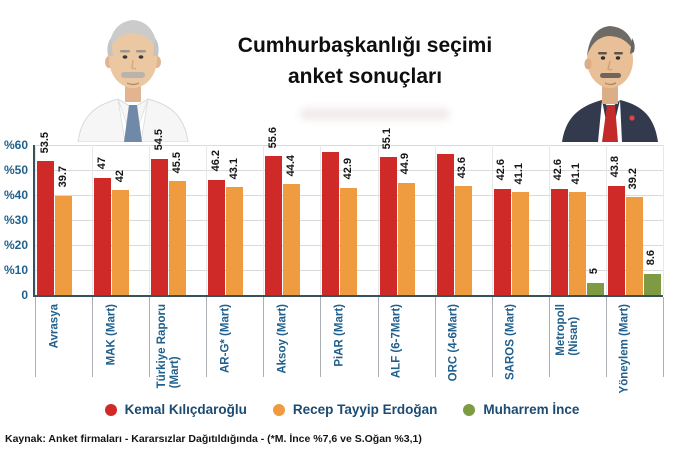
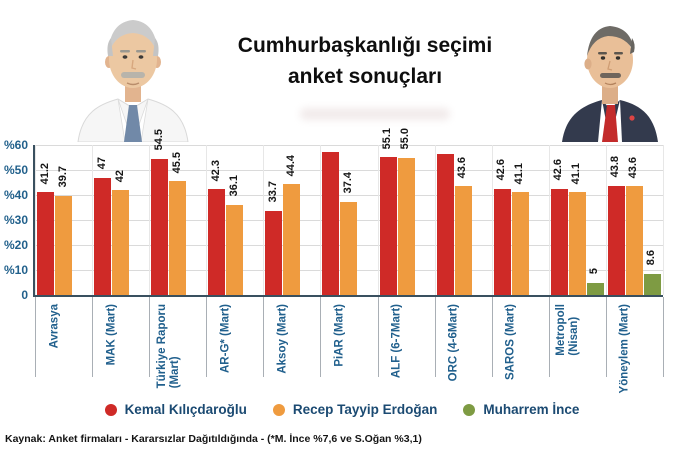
Kemal Kılıçdaroğlu/Avrasya: 53.5 -> 41.2
Kemal Kılıçdaroğlu/AR-G* (Mart): 46.2 -> 42.3
Recep Tayyip Erdoğan/AR-G* (Mart): 43.1 -> 36.1
Kemal Kılıçdaroğlu/Aksoy (Mart): 55.6 -> 33.7
Recep Tayyip Erdoğan/PiAR (Mart): 42.9 -> 37.4
Recep Tayyip Erdoğan/ALF (6-7Mart): 44.9 -> 55.0
Recep Tayyip Erdoğan/Yöneylem (Mart): 39.2 -> 43.6
